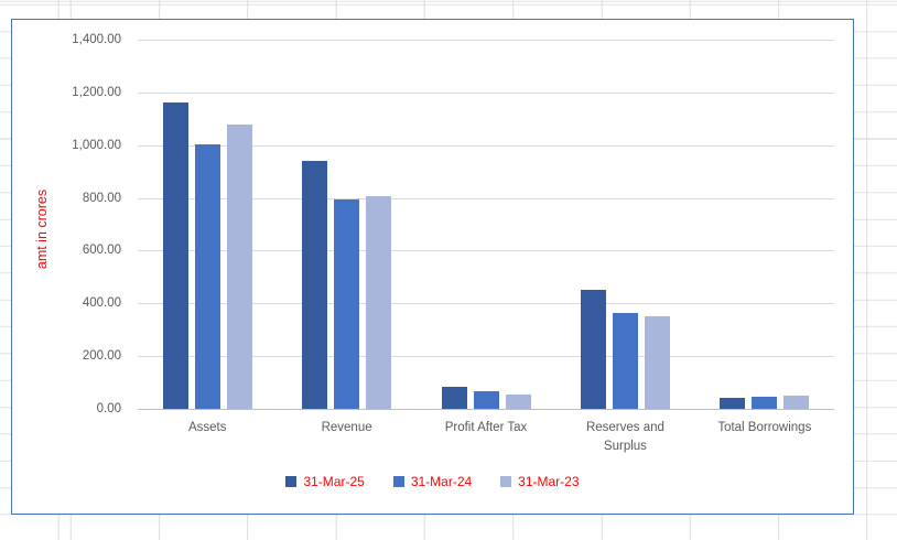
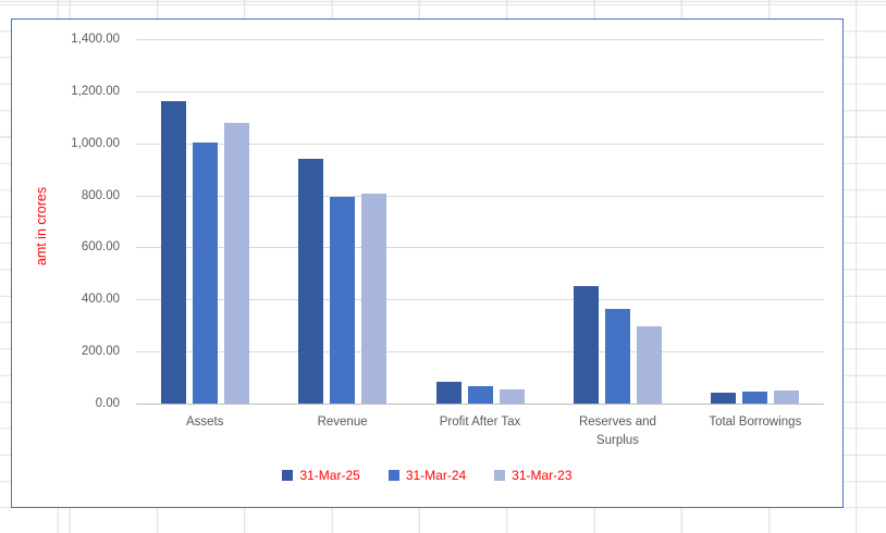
31-Mar-23/Reserves and Surplus: 350 -> 300
